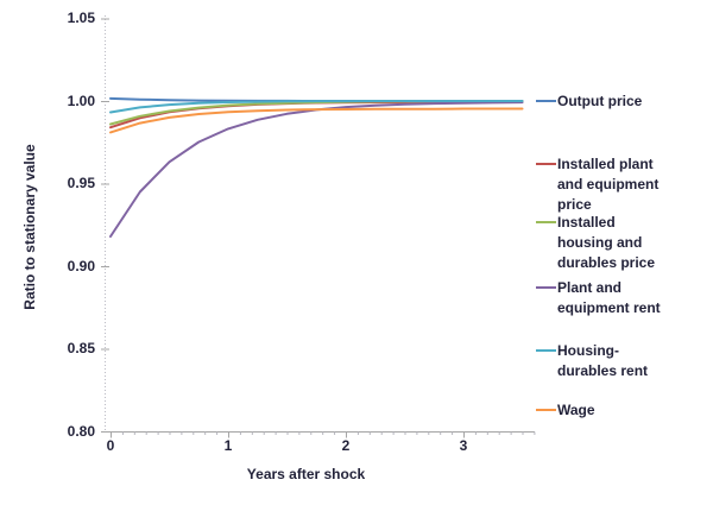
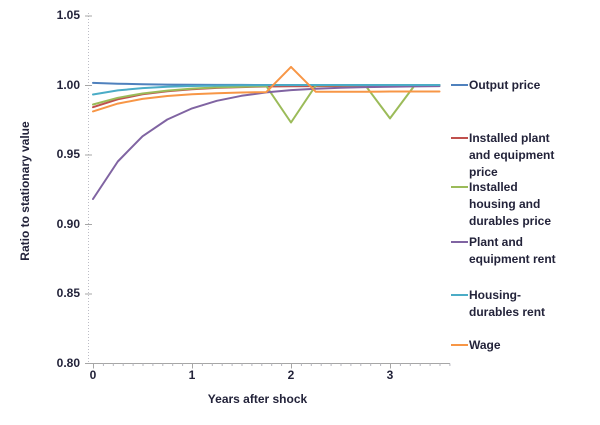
Installed housing and durables price/2: 1.000 -> 0.973
Wage/2: 0.995 -> 1.013
Installed housing and durables price/3: 1.000 -> 0.976
